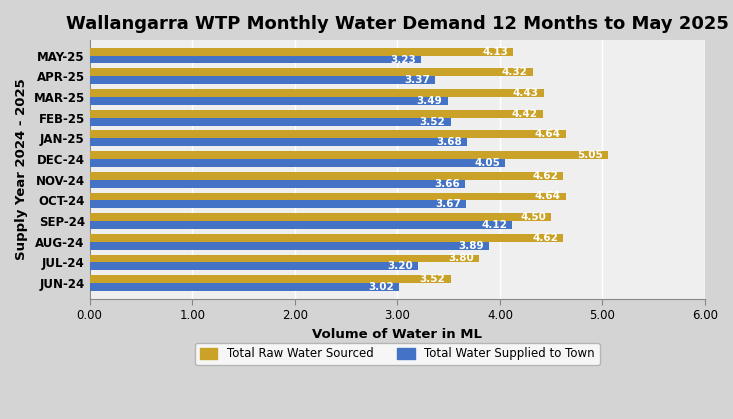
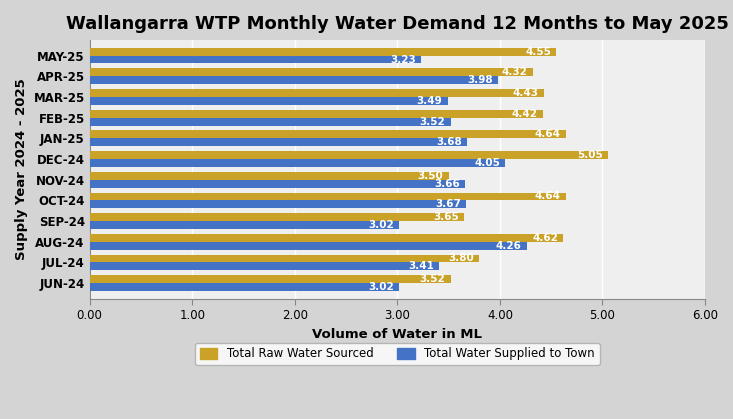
Total Raw Water Sourced/MAY-25: 4.13 -> 4.55
Total Water Supplied to Town/APR-25: 3.37 -> 3.98
Total Raw Water Sourced/NOV-24: 4.62 -> 3.50
Total Raw Water Sourced/SEP-24: 4.50 -> 3.65
Total Water Supplied to Town/SEP-24: 4.12 -> 3.02
Total Water Supplied to Town/AUG-24: 3.89 -> 4.26
Total Water Supplied to Town/JUL-24: 3.20 -> 3.41
